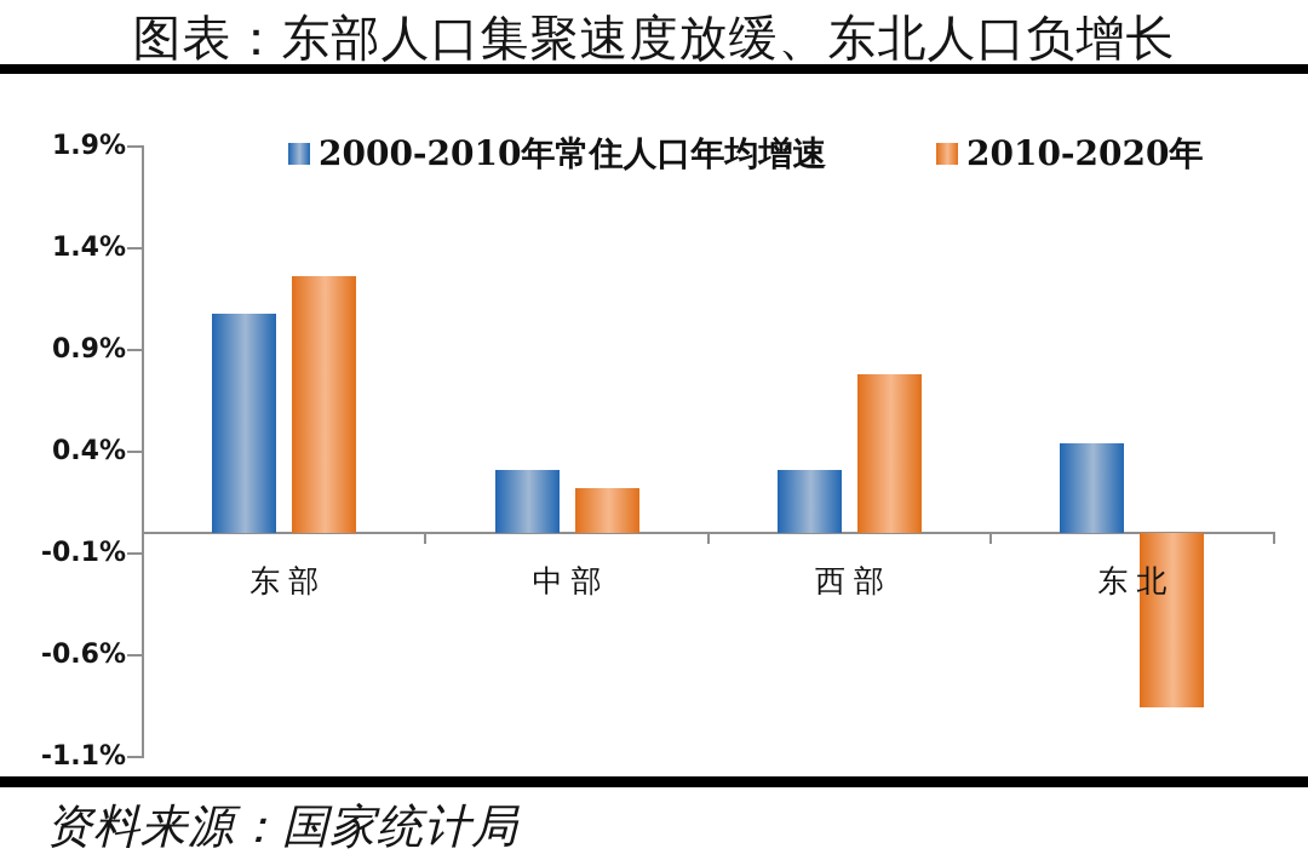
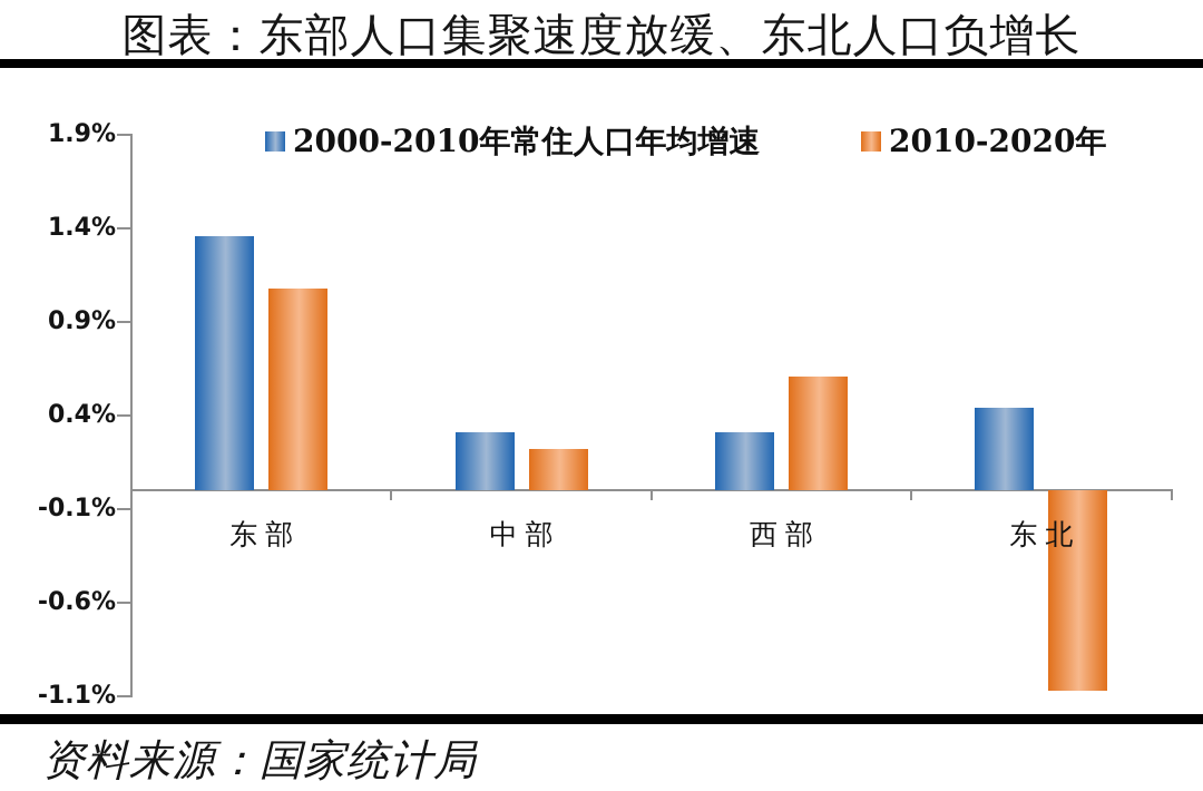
2000-2010年常住人口年均增速/东部: 1.08% -> 1.36%
2010-2020年/东部: 1.26% -> 1.08%
2010-2020年/西部: 0.78% -> 0.61%
2010-2020年/东北: -0.86% -> -1.07%
